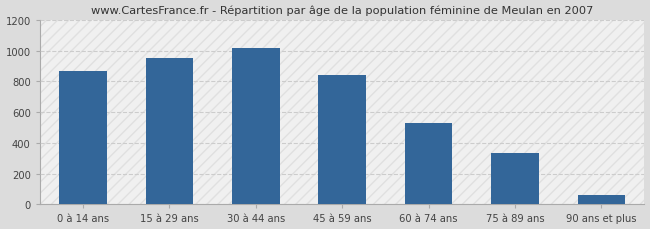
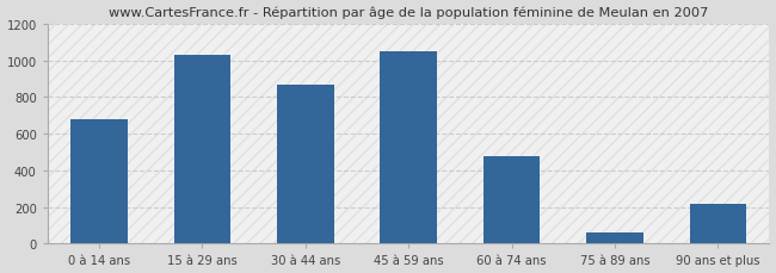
0 à 14 ans: 860 -> 680
15 à 29 ans: 960 -> 1030
30 à 44 ans: 1020 -> 870
45 à 59 ans: 840 -> 1050
60 à 74 ans: 530 -> 480
75 à 89 ans: 340 -> 60
90 ans et plus: 60 -> 220
